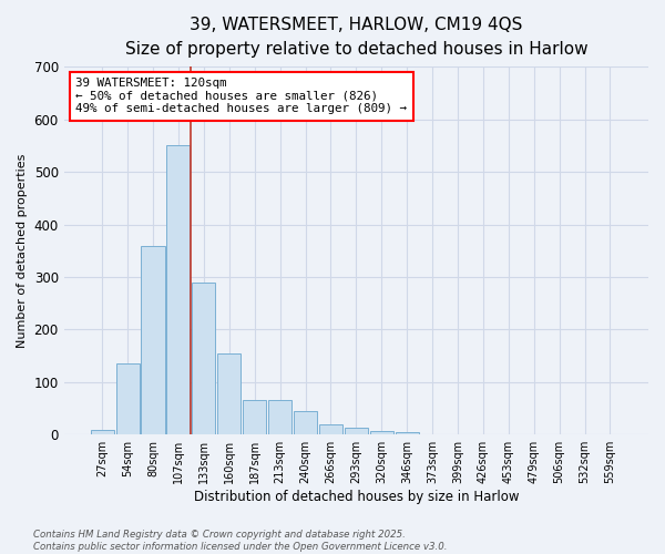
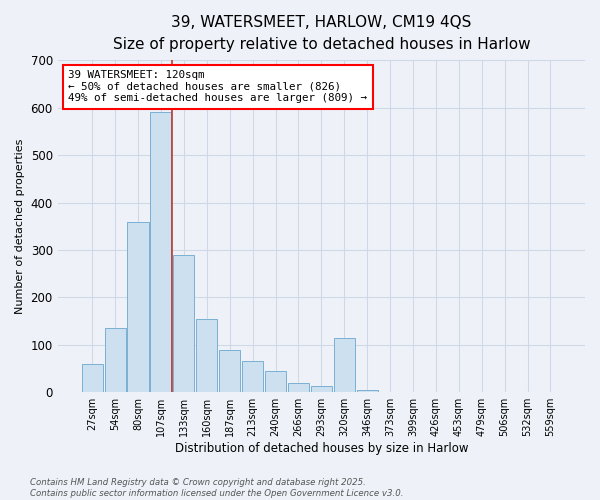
27sqm: 8 -> 60
107sqm: 550 -> 590
187sqm: 65 -> 90
320sqm: 7 -> 115
